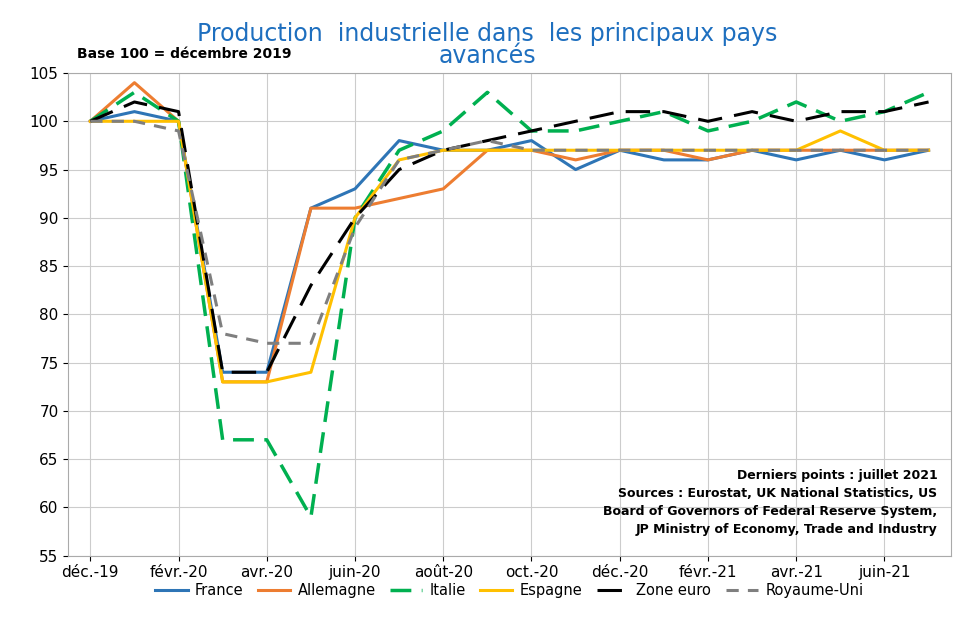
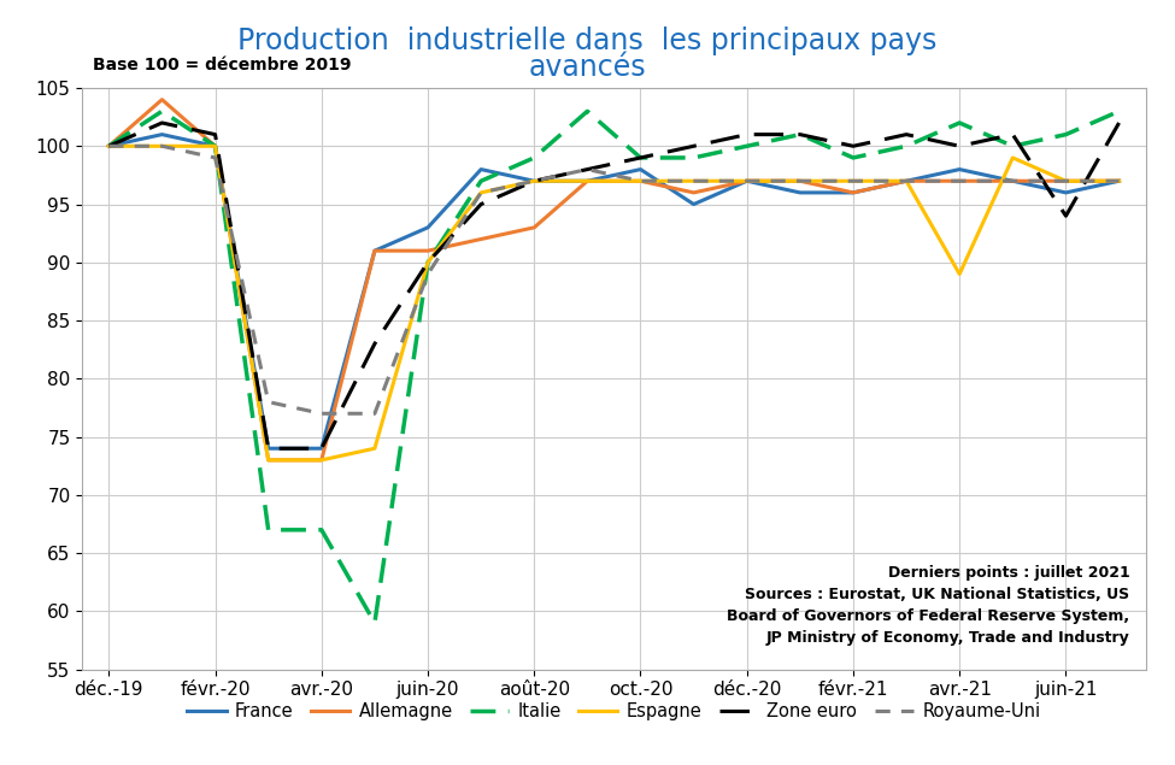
France/avr.-21: 96 -> 98
Espagne/avr.-21: 97 -> 89
Zone euro/juin-21: 101 -> 94
